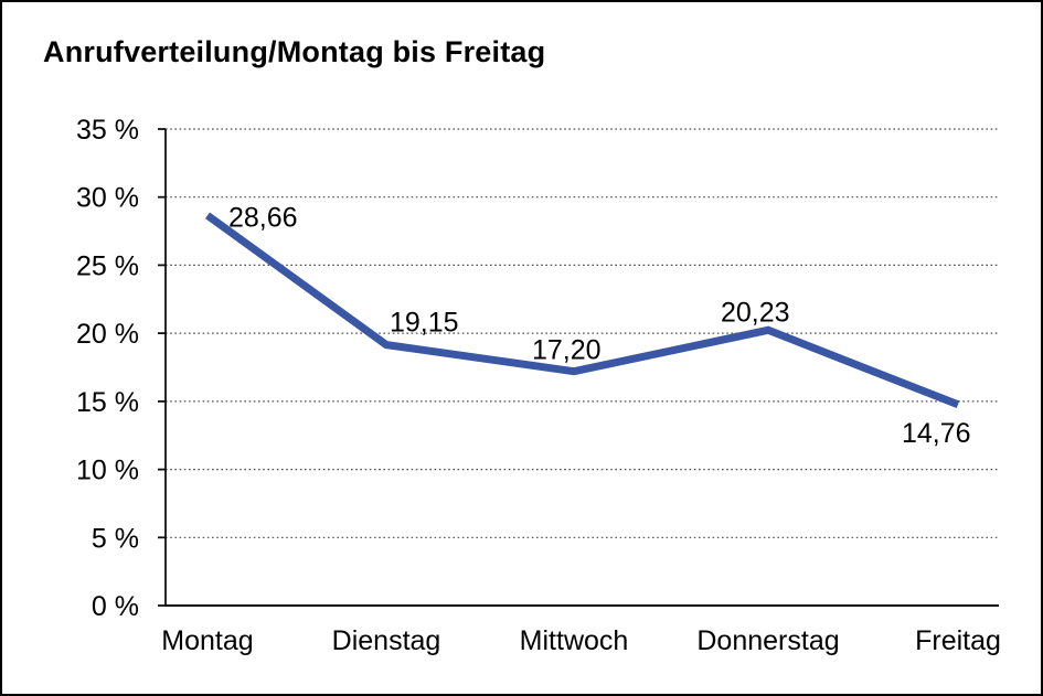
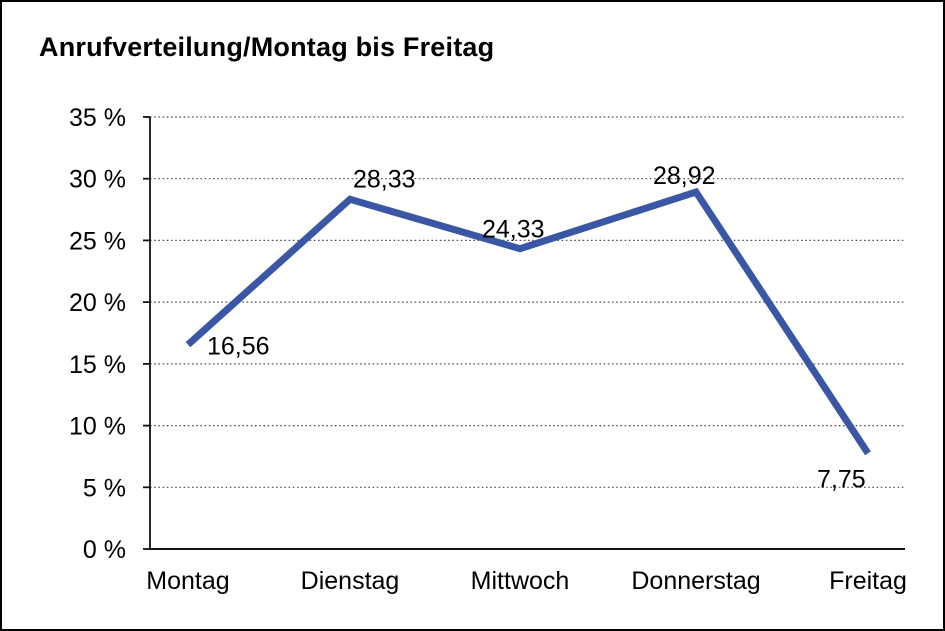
Montag: 28,66 -> 16,56
Dienstag: 19,15 -> 28,33
Mittwoch: 17,20 -> 24,33
Donnerstag: 20,23 -> 28,92
Freitag: 14,76 -> 7,75
